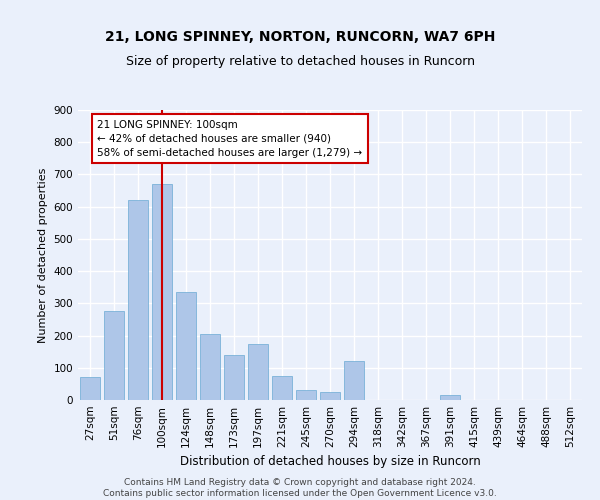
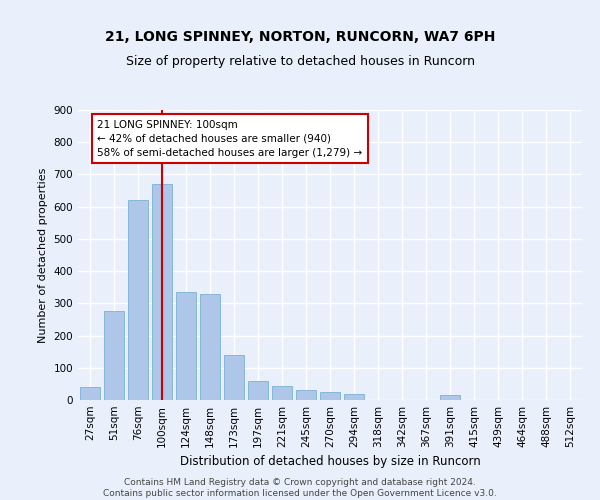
27sqm: 70 -> 40
148sqm: 205 -> 330
197sqm: 175 -> 60
221sqm: 75 -> 45
294sqm: 120 -> 20
